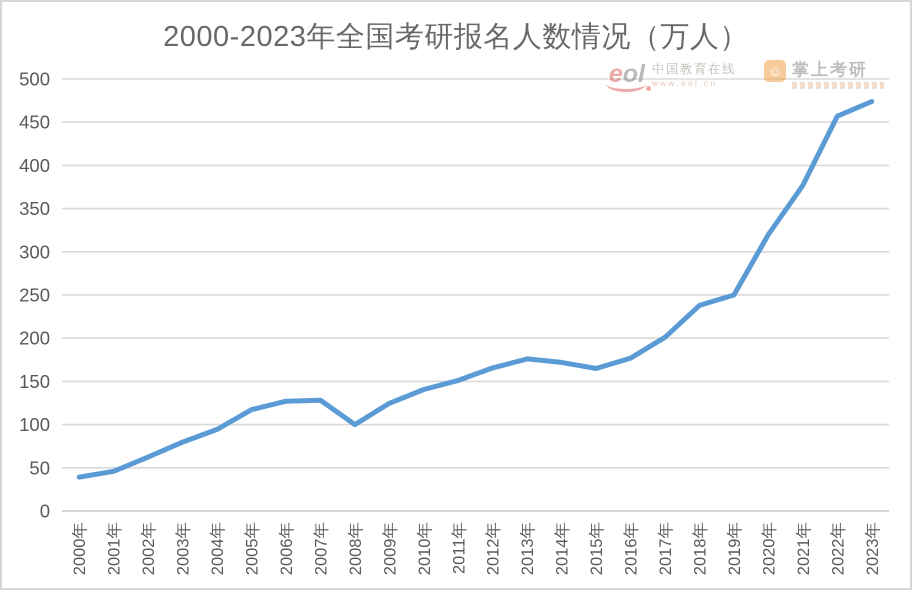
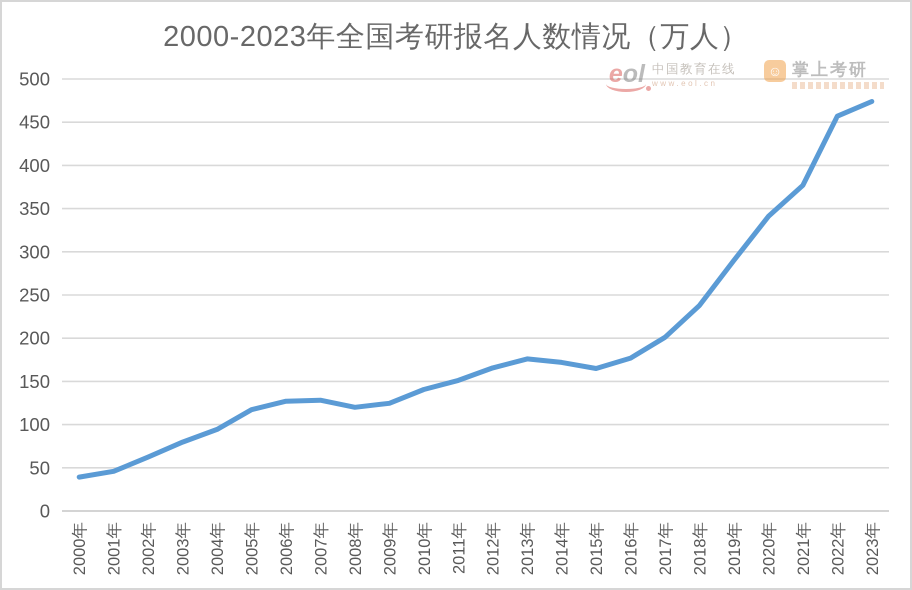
2008年: 100 -> 120
2019年: 250 -> 290
2020年: 320 -> 340
